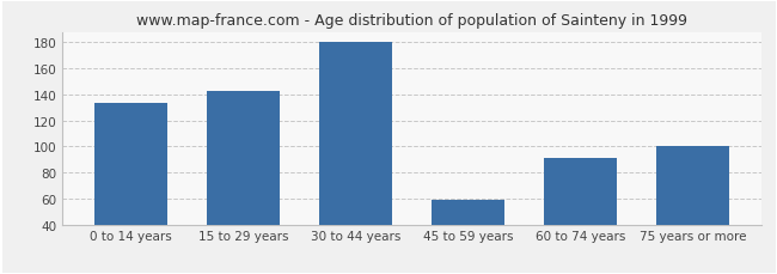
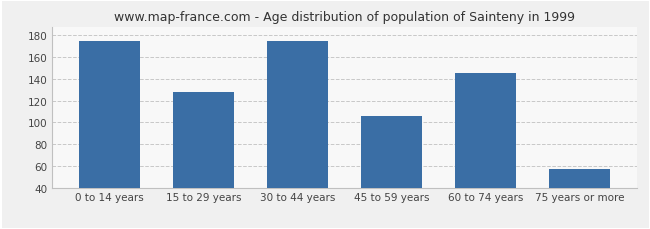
0 to 14 years: 133 -> 175
15 to 29 years: 143 -> 128
30 to 44 years: 180 -> 175
45 to 59 years: 59 -> 106
60 to 74 years: 91 -> 145
75 years or more: 100 -> 57
